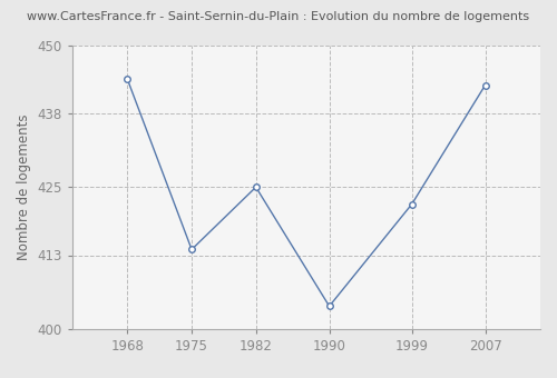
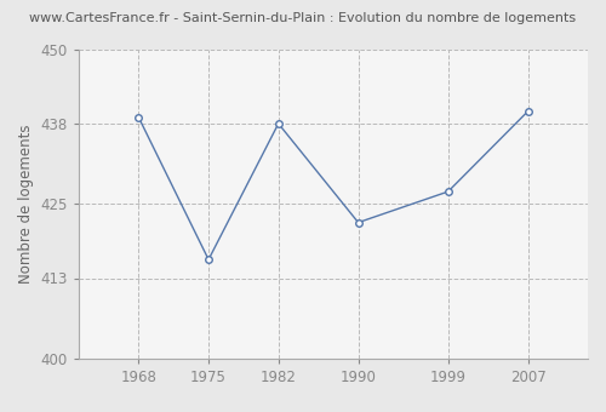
1968: 444 -> 439
1975: 414 -> 416
1982: 425 -> 438
1990: 404 -> 422
1999: 422 -> 427
2007: 443 -> 440
